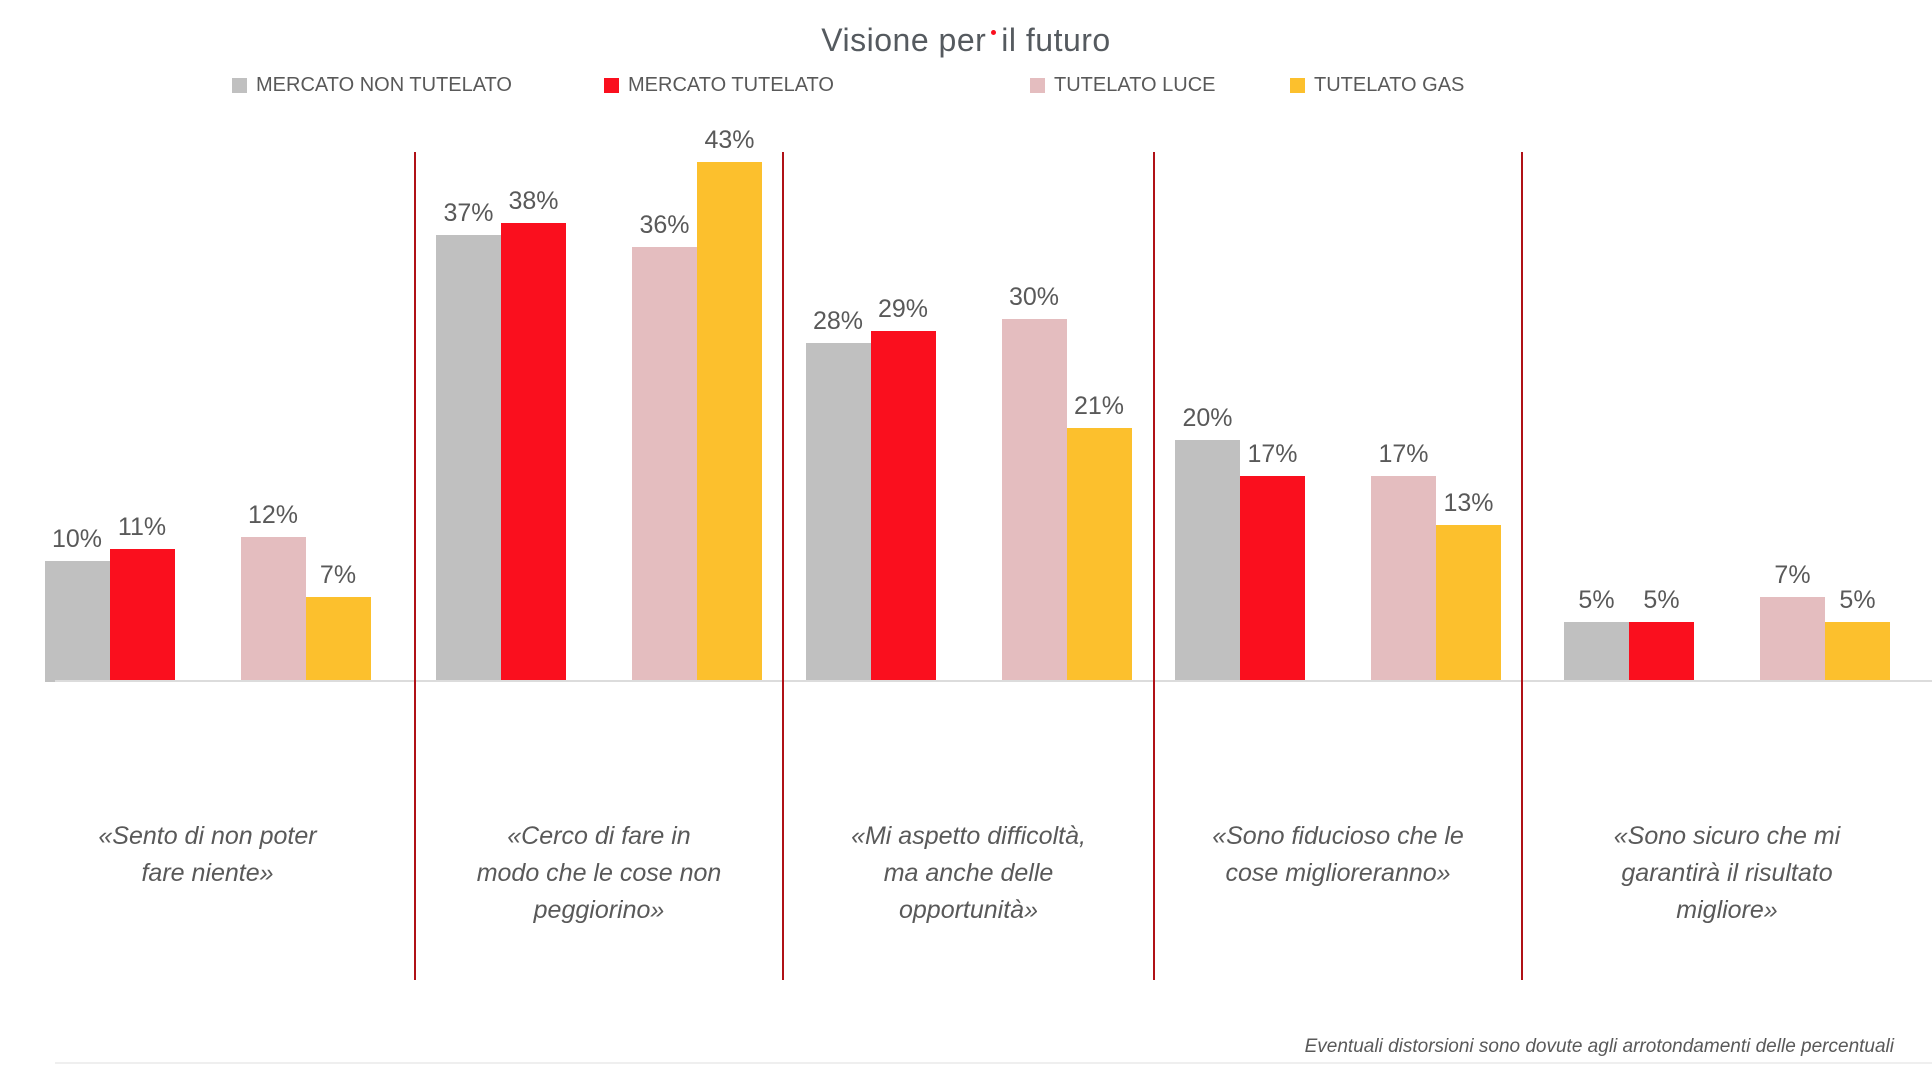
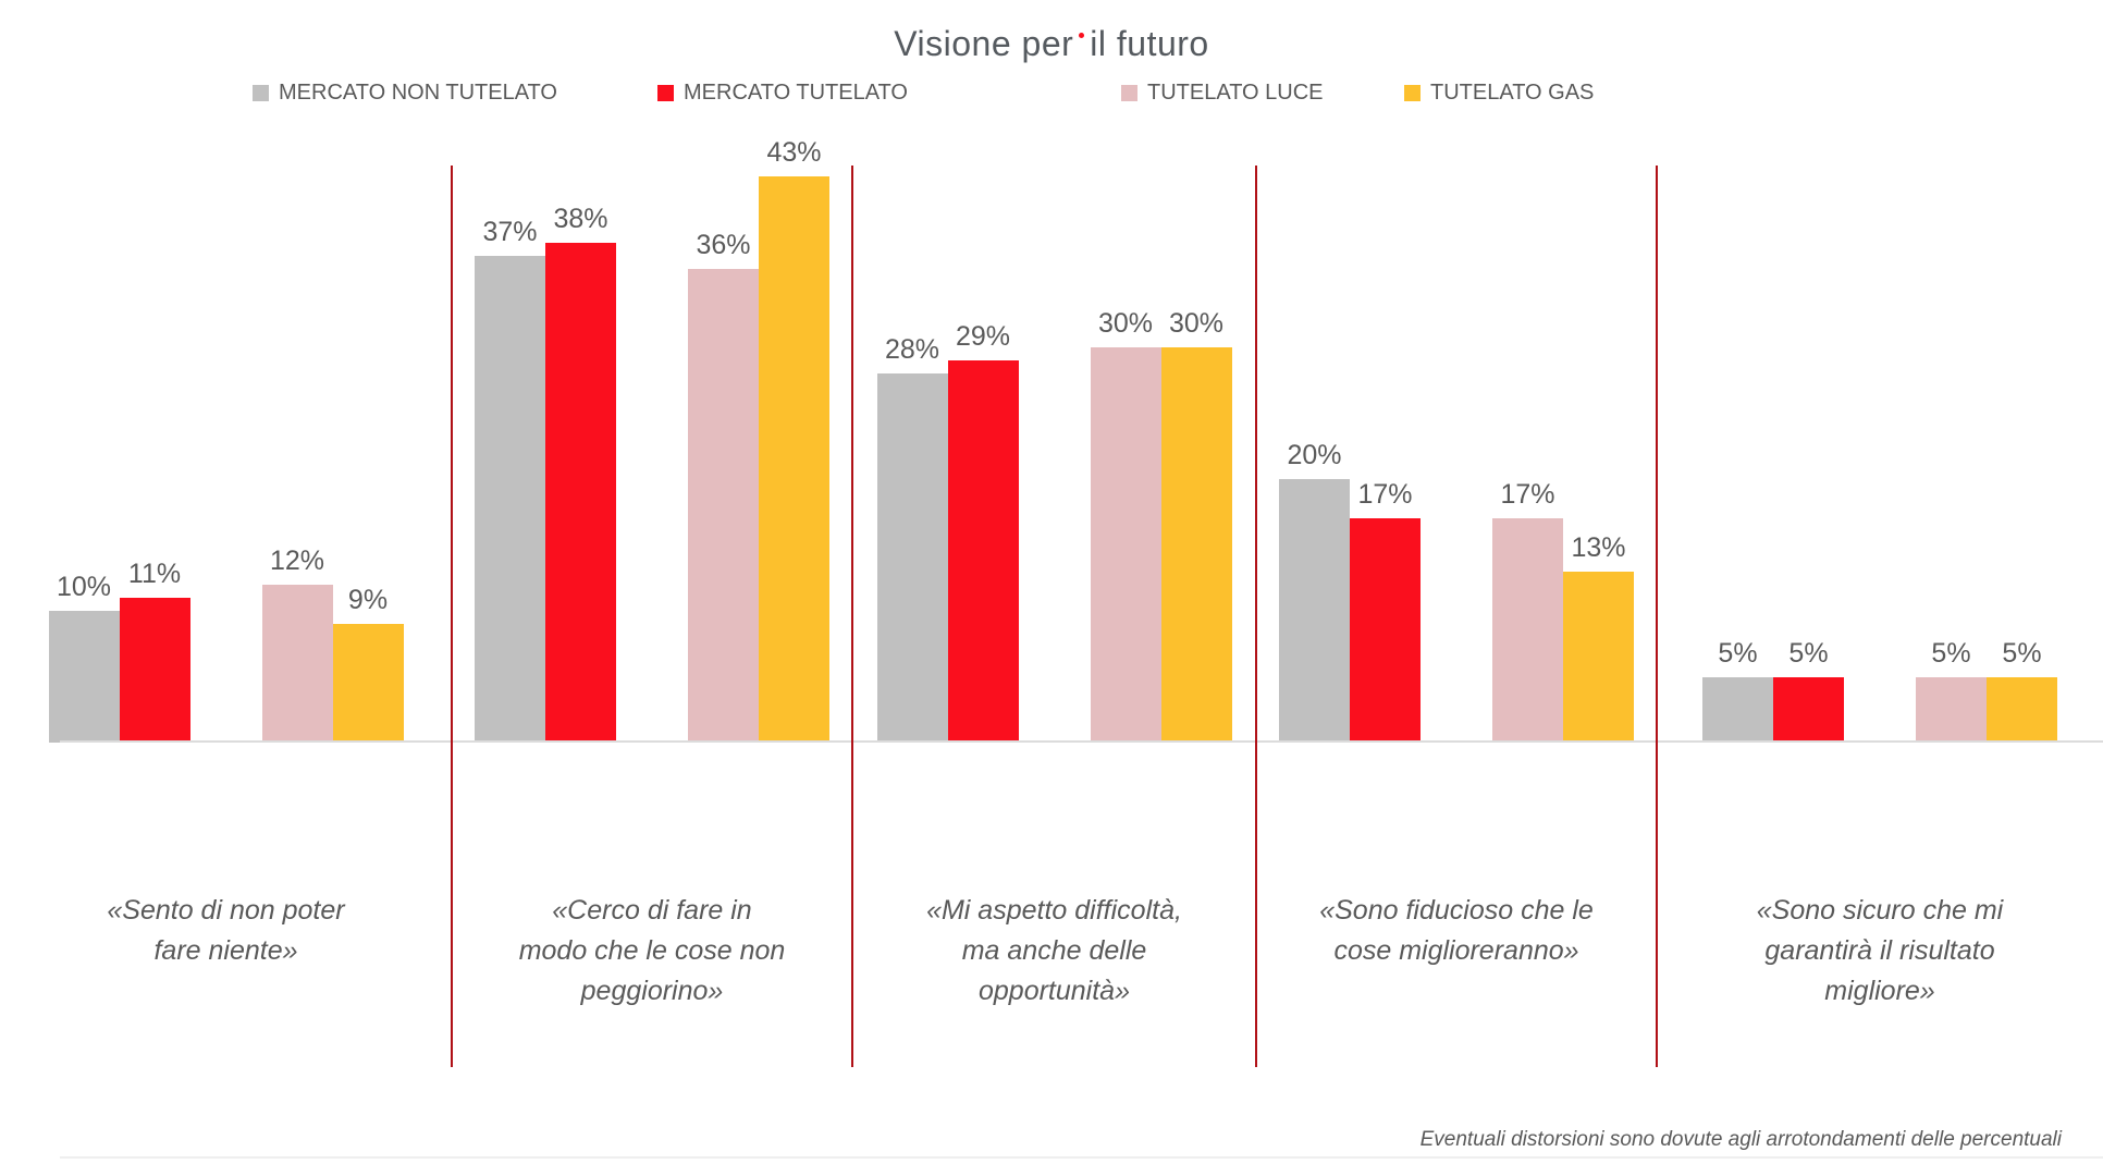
TUTELATO GAS/«Sento di non poter fare niente»: 7% -> 9%
TUTELATO GAS/«Mi aspetto difficoltà, ma anche delle opportunità»: 21% -> 30%
TUTELATO LUCE/«Sono sicuro che mi garantirà il risultato migliore»: 7% -> 5%
